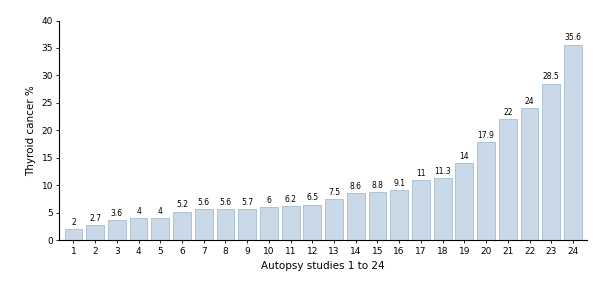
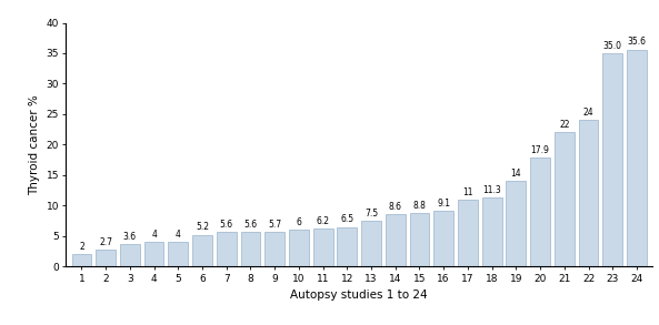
23: 28.5 -> 35.0
